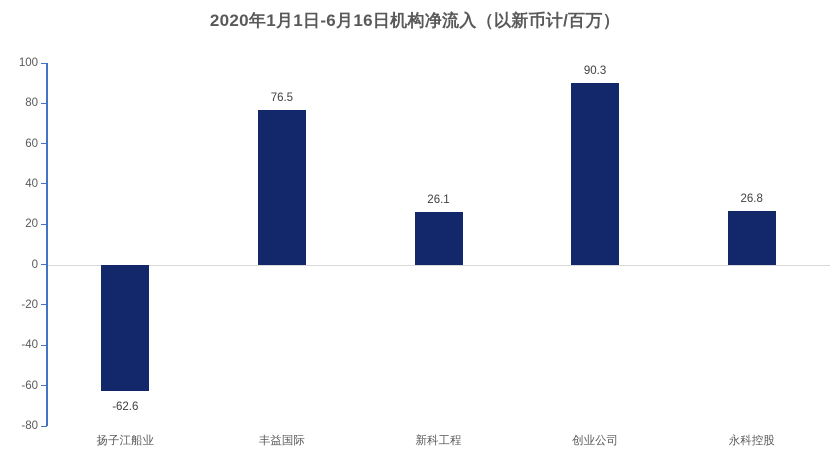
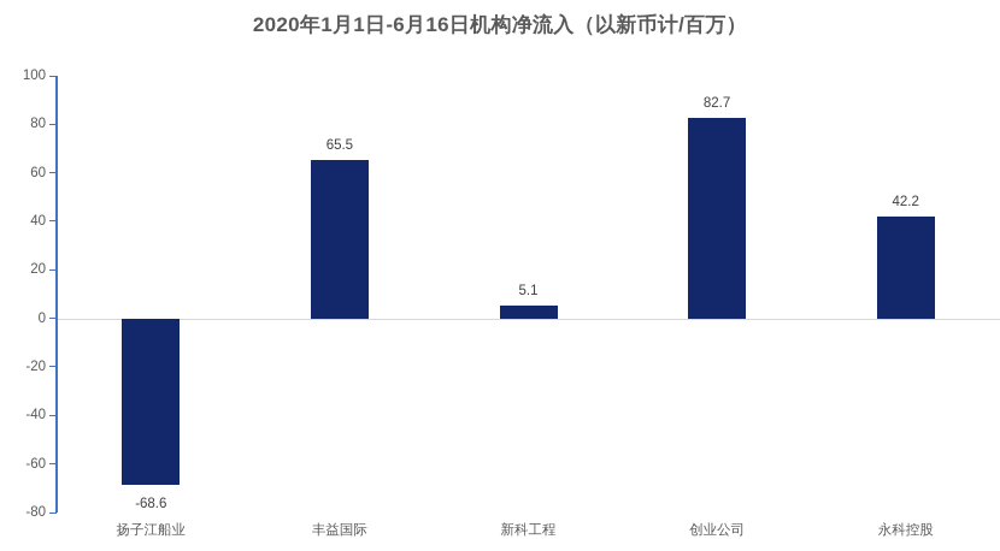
扬子江船业: -62.6 -> -68.6
丰益国际: 76.5 -> 65.5
新科工程: 26.1 -> 5.1
创业公司: 90.3 -> 82.7
永科控股: 26.8 -> 42.2
